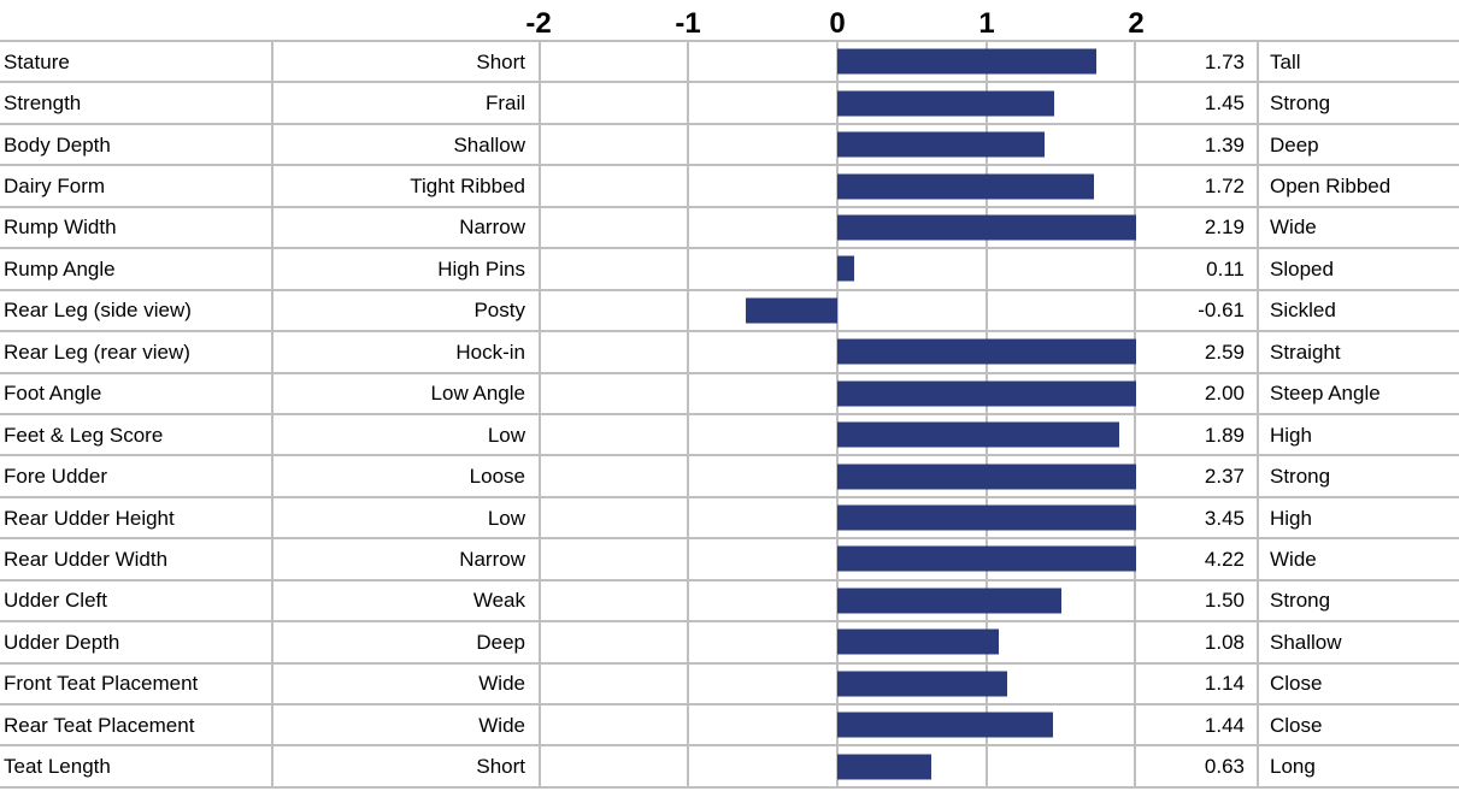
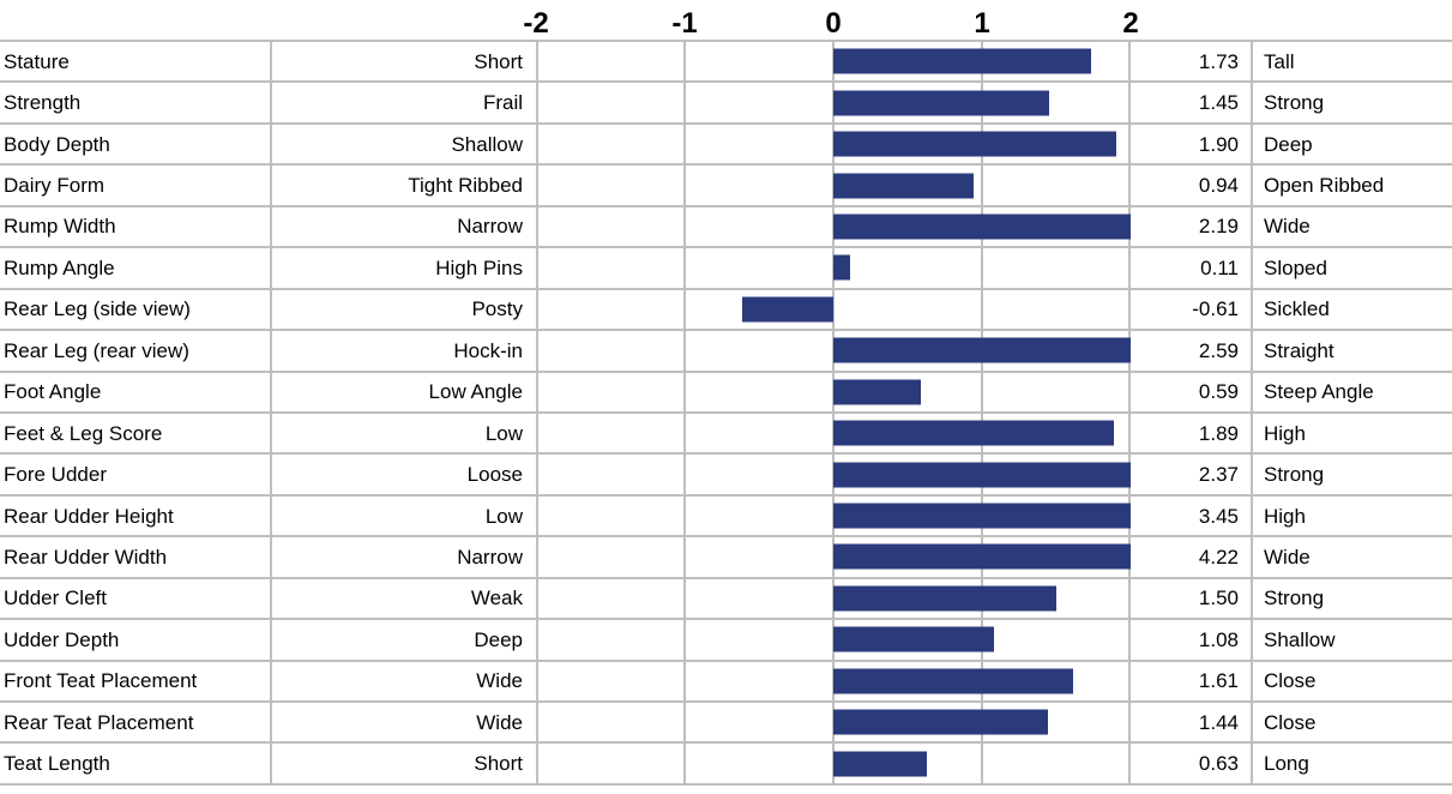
Body Depth: 1.39 -> 1.90
Dairy Form: 1.72 -> 0.94
Foot Angle: 2.00 -> 0.59
Front Teat Placement: 1.14 -> 1.61
